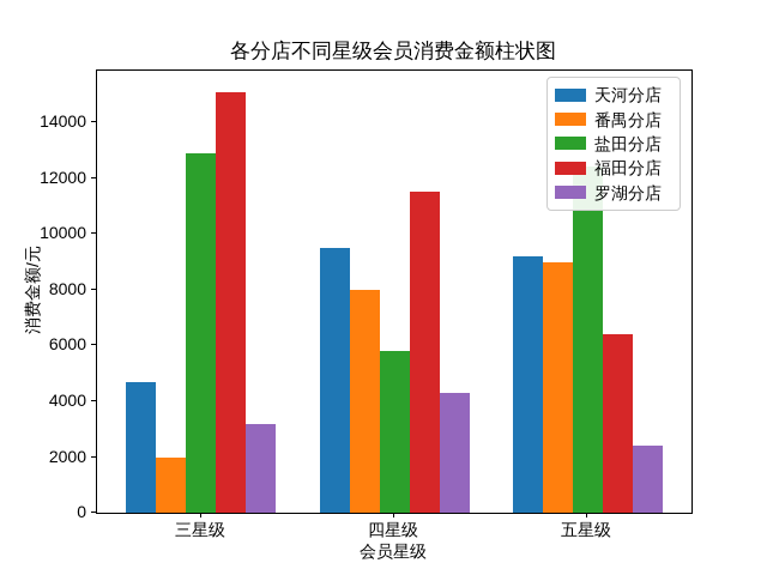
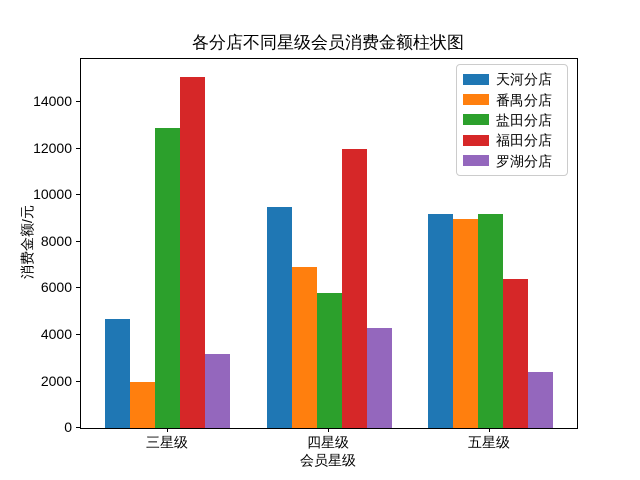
番禺分店/四星级: 8000 -> 6900
福田分店/四星级: 11500 -> 12000
盐田分店/五星级: 12400 -> 9200
